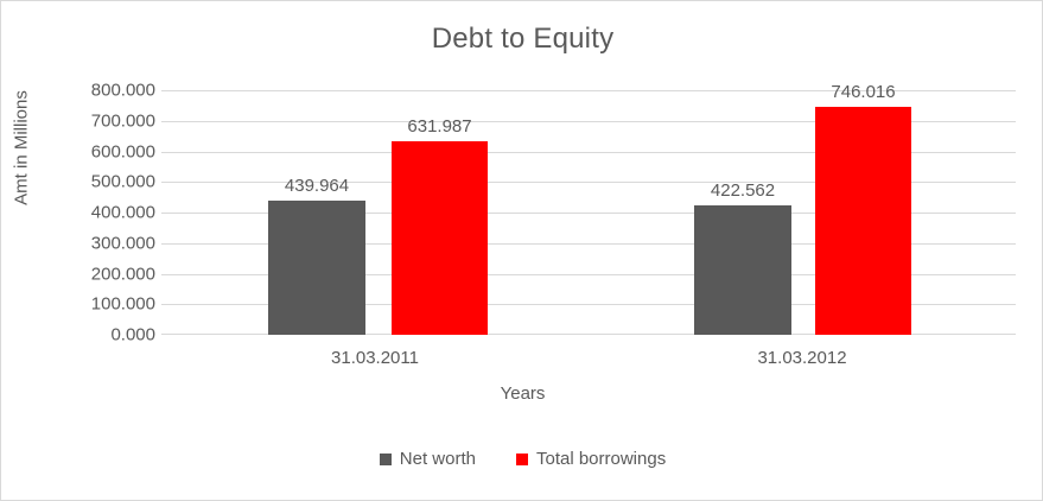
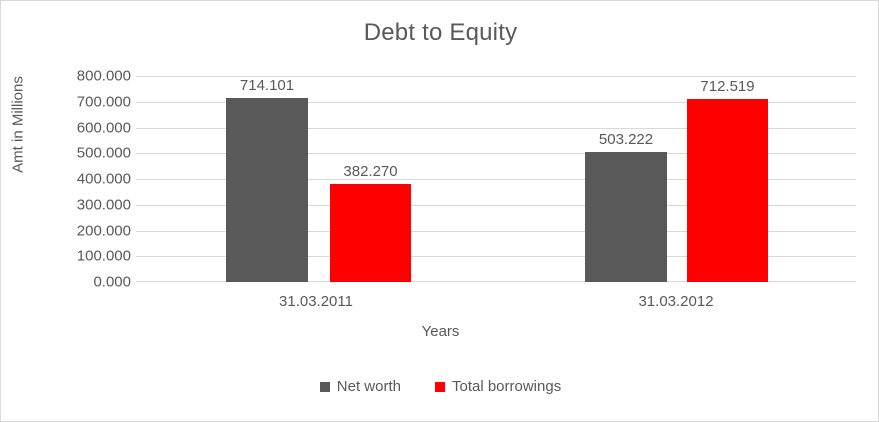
Net worth/31.03.2011: 439.964 -> 714.101
Total borrowings/31.03.2011: 631.987 -> 382.270
Net worth/31.03.2012: 422.562 -> 503.222
Total borrowings/31.03.2012: 746.016 -> 712.519
